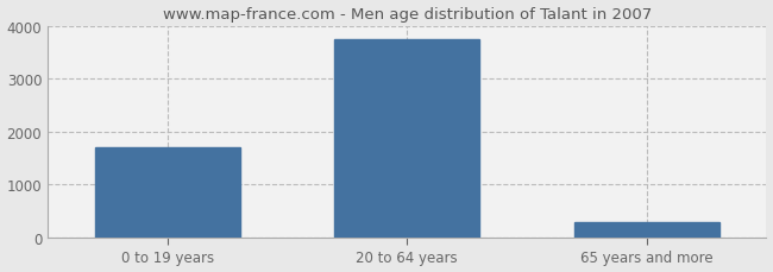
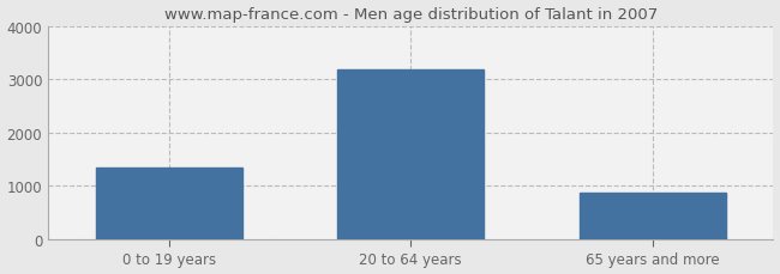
0 to 19 years: 1700 -> 1340
20 to 64 years: 3750 -> 3190
65 years and more: 300 -> 870
